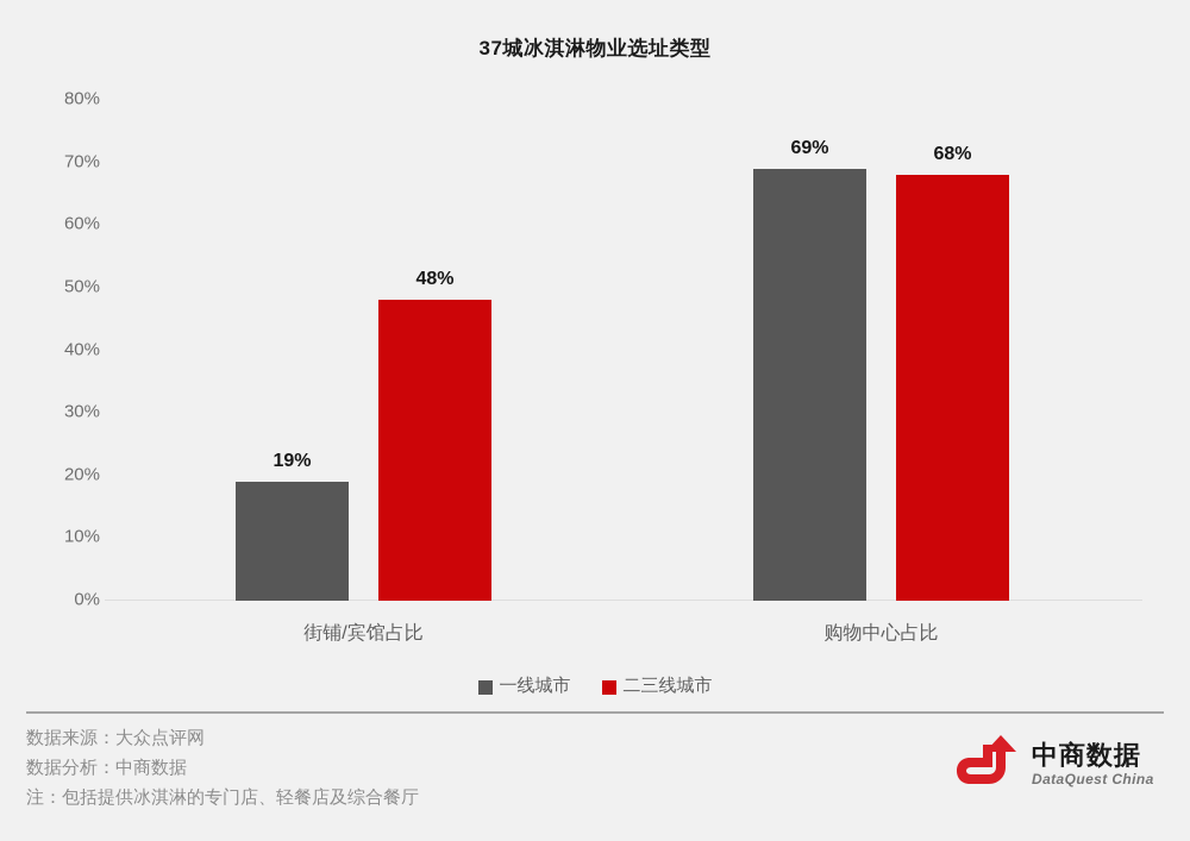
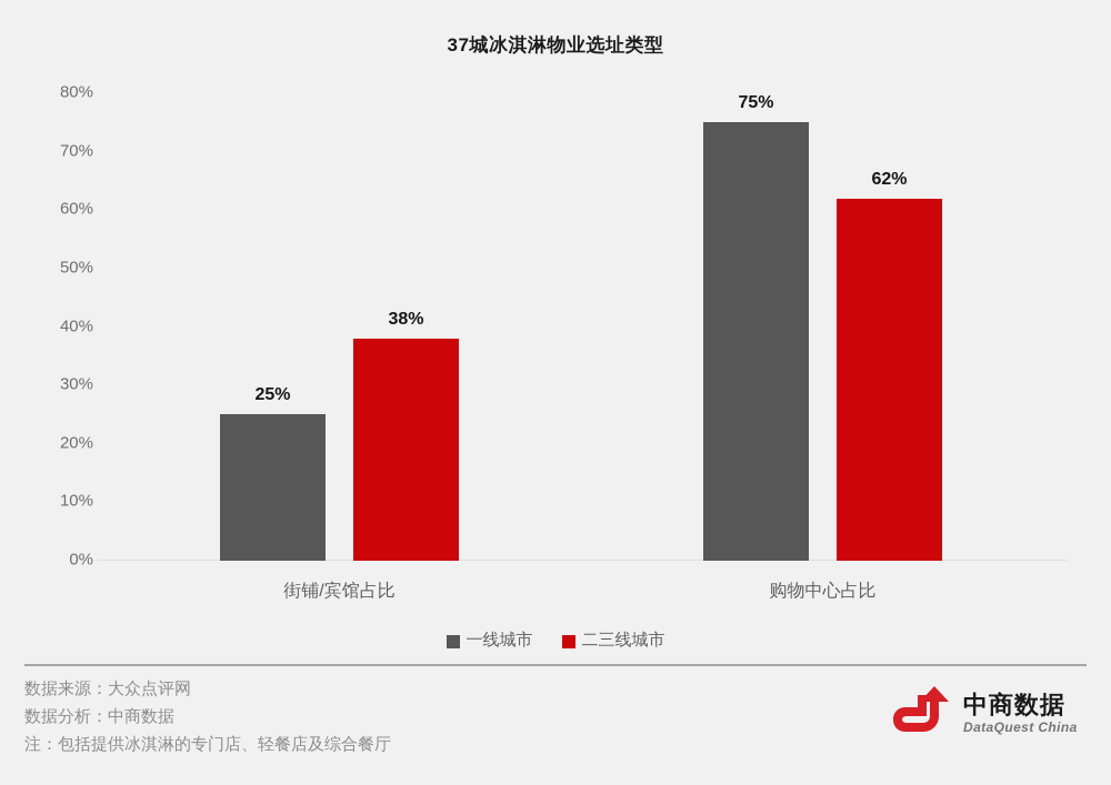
一线城市/街铺/宾馆占比: 19% -> 25%
二三线城市/街铺/宾馆占比: 48% -> 38%
一线城市/购物中心占比: 69% -> 75%
二三线城市/购物中心占比: 68% -> 62%
